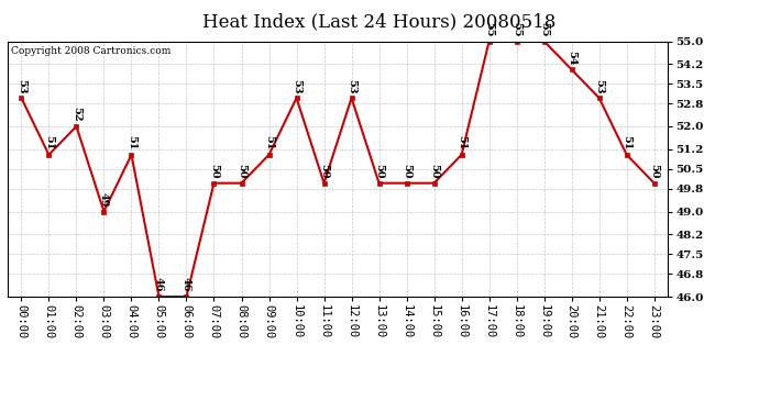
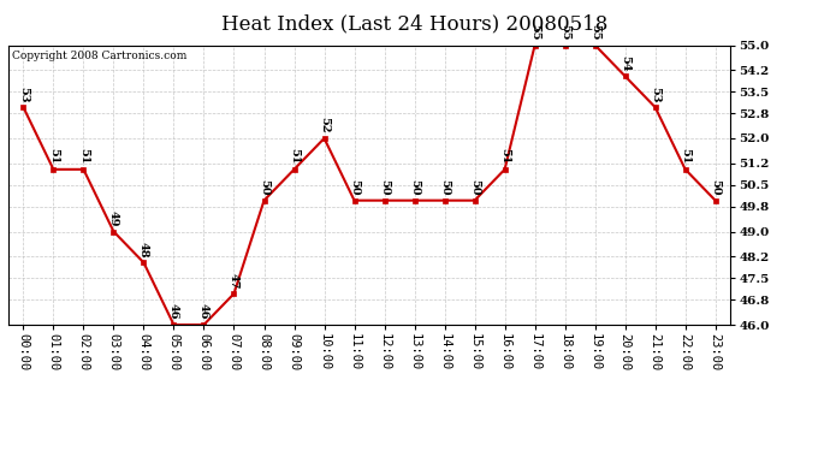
02:00: 52 -> 51
04:00: 51 -> 48
07:00: 50 -> 47
10:00: 53 -> 52
12:00: 53 -> 50
